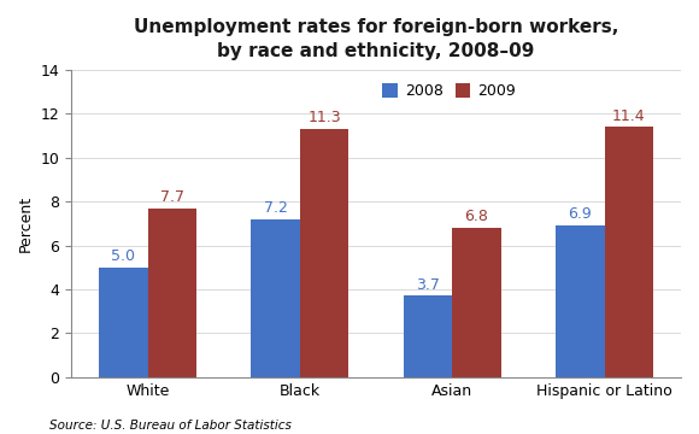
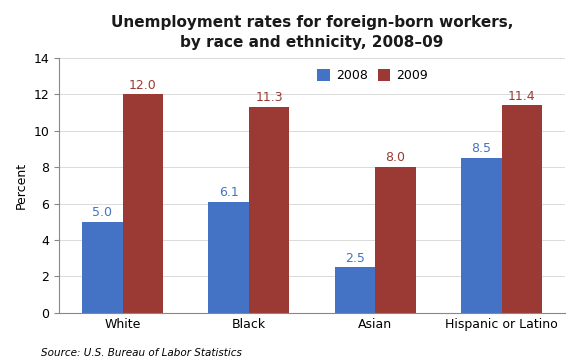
2009/White: 7.7 -> 12.0
2008/Black: 7.2 -> 6.1
2008/Asian: 3.7 -> 2.5
2009/Asian: 6.8 -> 8.0
2008/Hispanic or Latino: 6.9 -> 8.5
